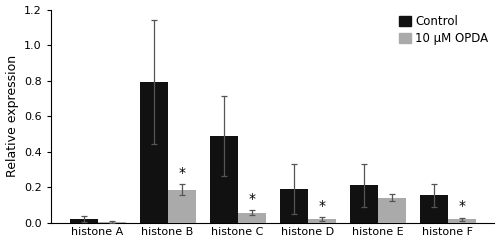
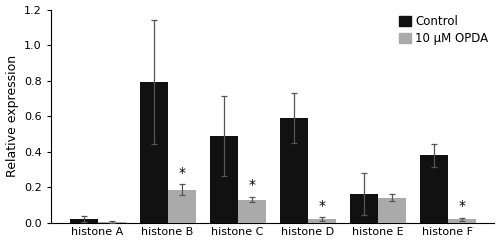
10 μM OPDA/histone C: 0.06 -> 0.13
Control/histone D: 0.19 -> 0.59
Control/histone E: 0.21 -> 0.16
Control/histone F: 0.15 -> 0.38
